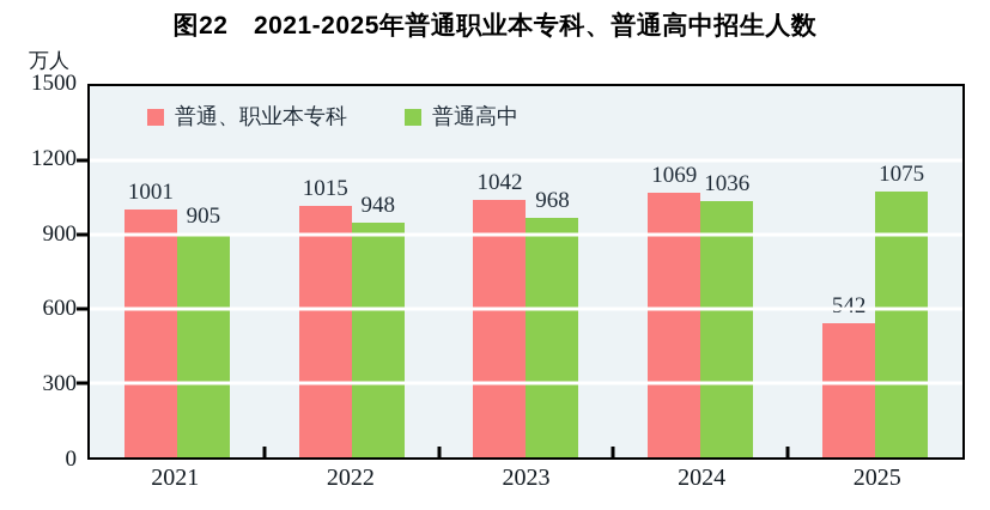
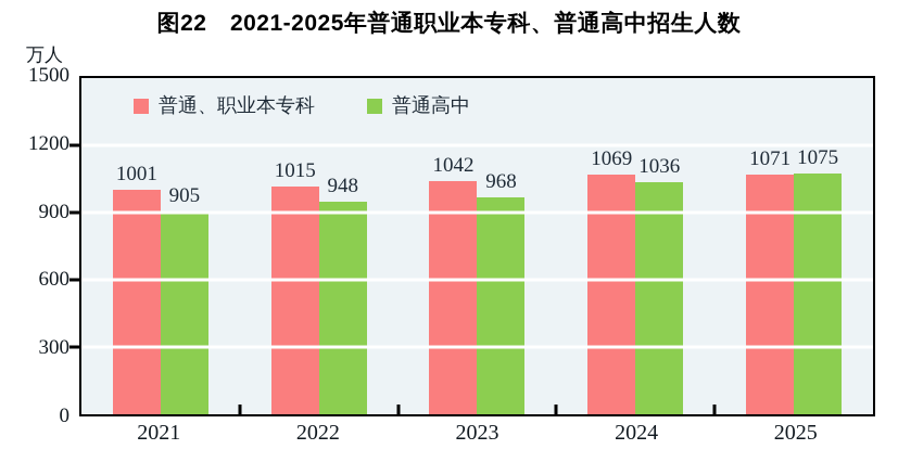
普通、职业本专科/2025: 542 -> 1071
